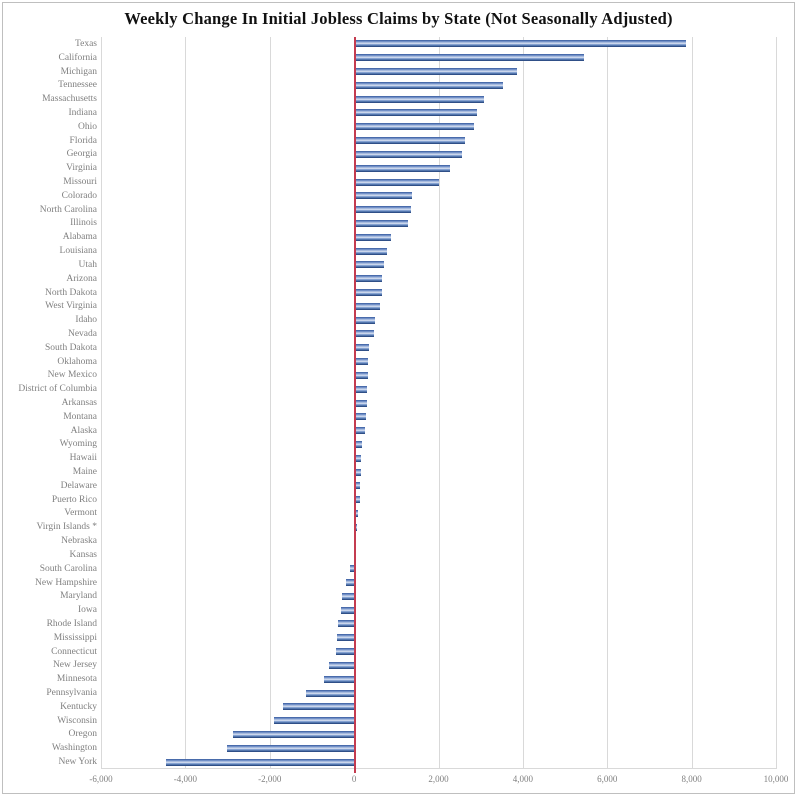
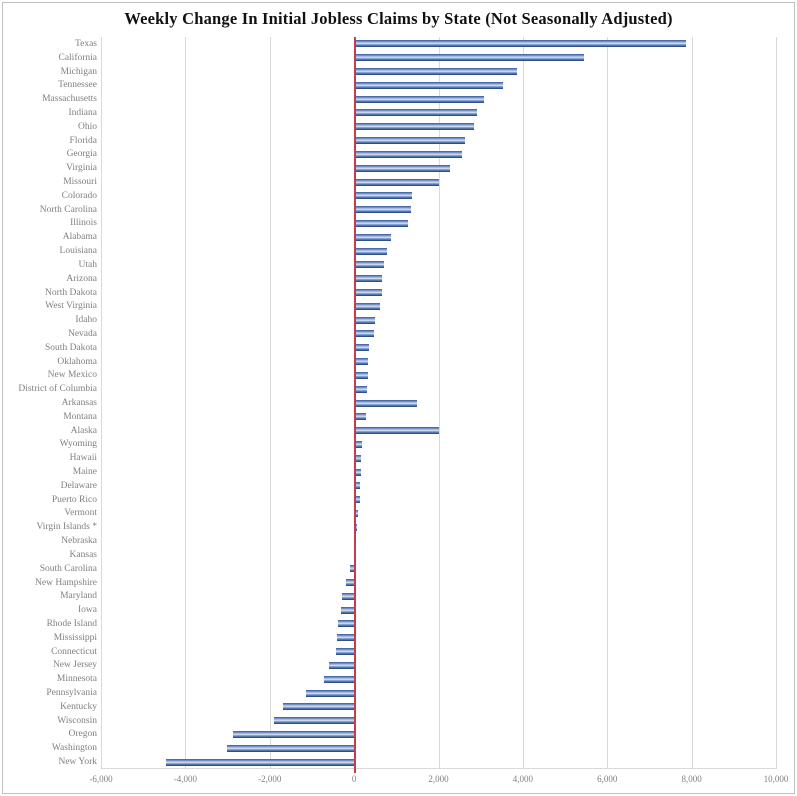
Arkansas: 300 -> 1500
Alaska: 300 -> 2000
